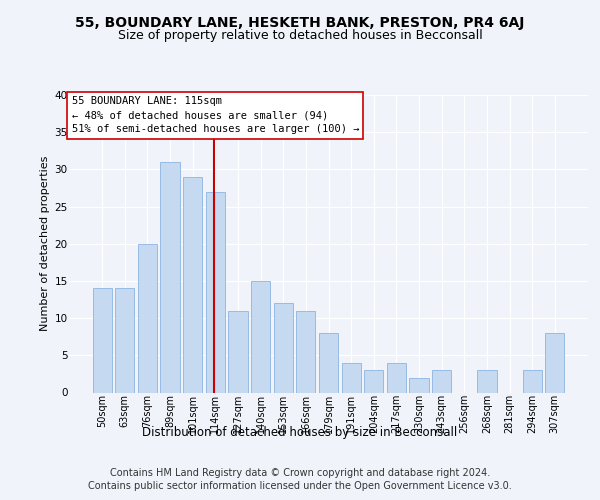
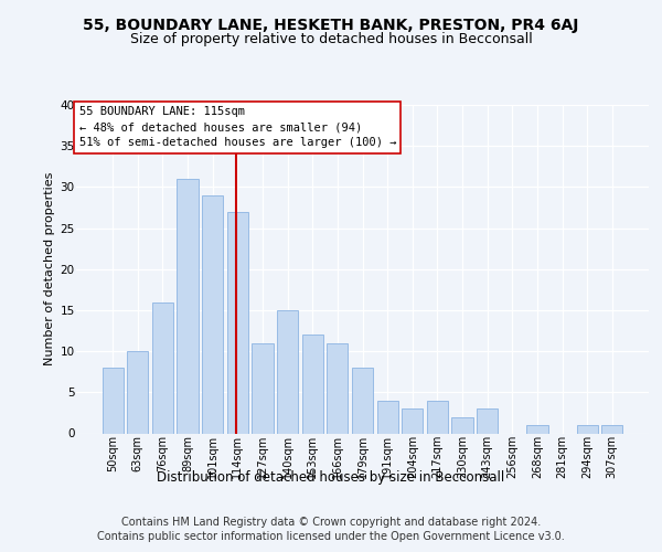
50sqm: 14 -> 8
63sqm: 14 -> 10
76sqm: 20 -> 16
268sqm: 3 -> 1
294sqm: 3 -> 1
307sqm: 8 -> 1
